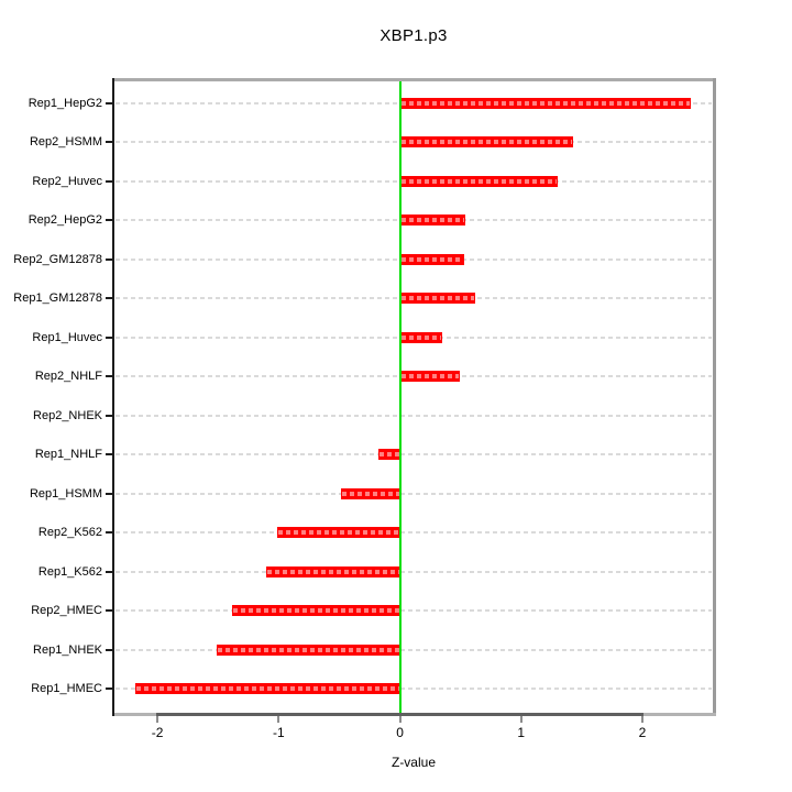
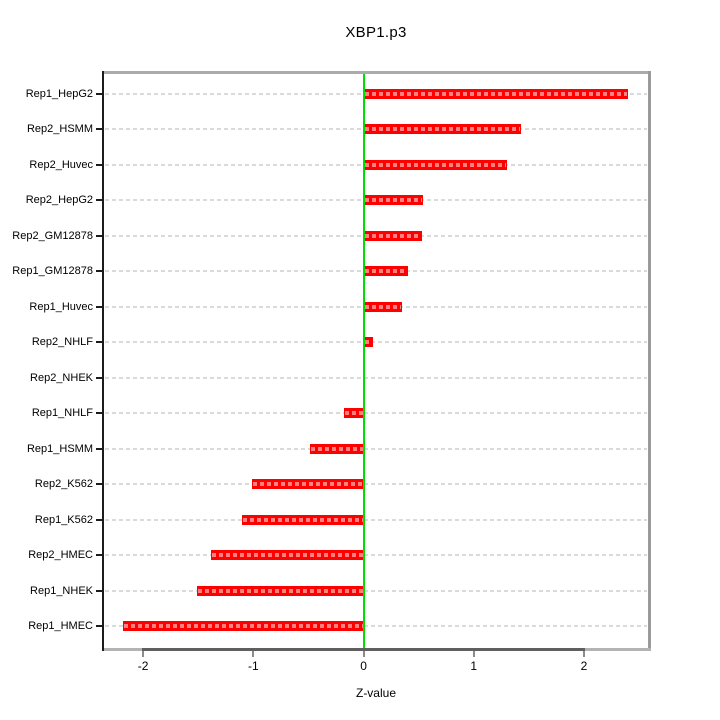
Rep1_GM12878: 0.62 -> 0.40
Rep2_NHLF: 0.49 -> 0.09
